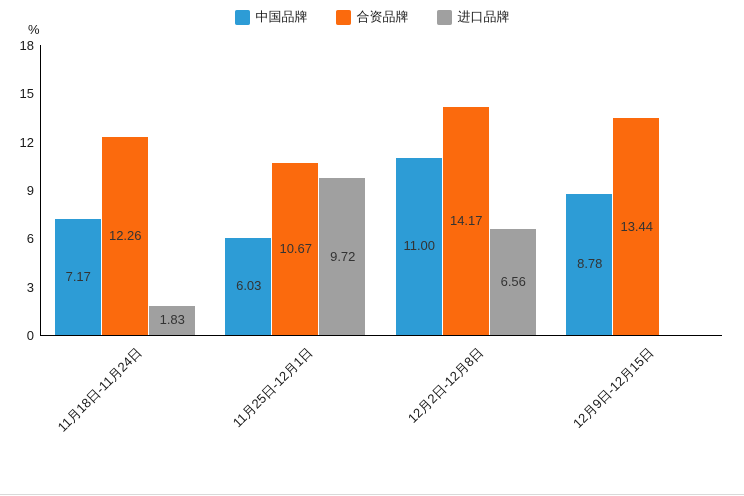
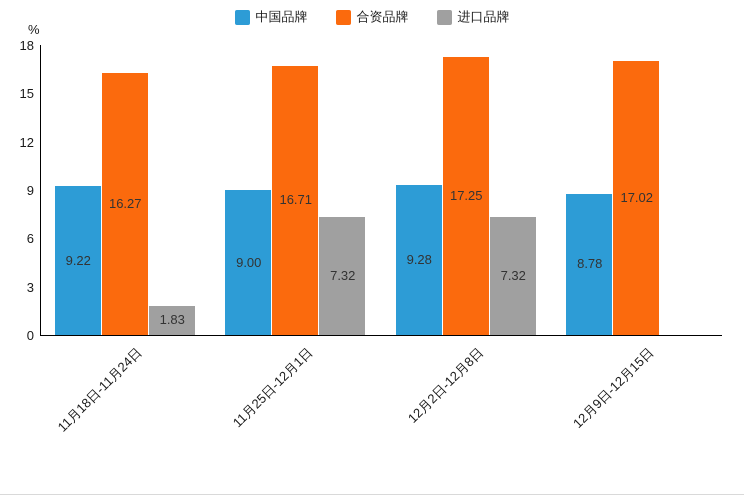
中国品牌/11月18日-11月24日: 7.17 -> 9.22
合资品牌/11月18日-11月24日: 12.26 -> 16.27
中国品牌/11月25日-12月1日: 6.03 -> 9.00
合资品牌/11月25日-12月1日: 10.67 -> 16.71
进口品牌/11月25日-12月1日: 9.72 -> 7.32
中国品牌/12月2日-12月8日: 11.00 -> 9.28
合资品牌/12月2日-12月8日: 14.17 -> 17.25
进口品牌/12月2日-12月8日: 6.56 -> 7.32
合资品牌/12月9日-12月15日: 13.44 -> 17.02
